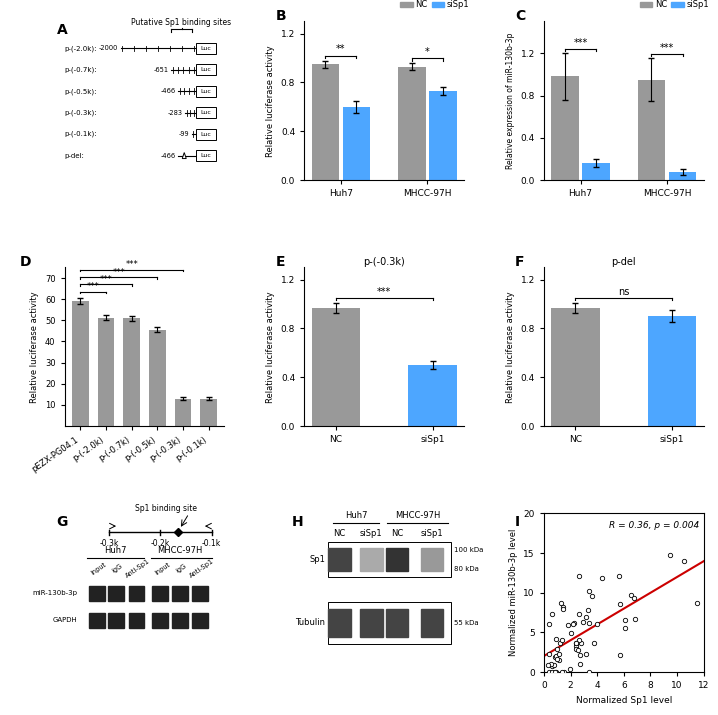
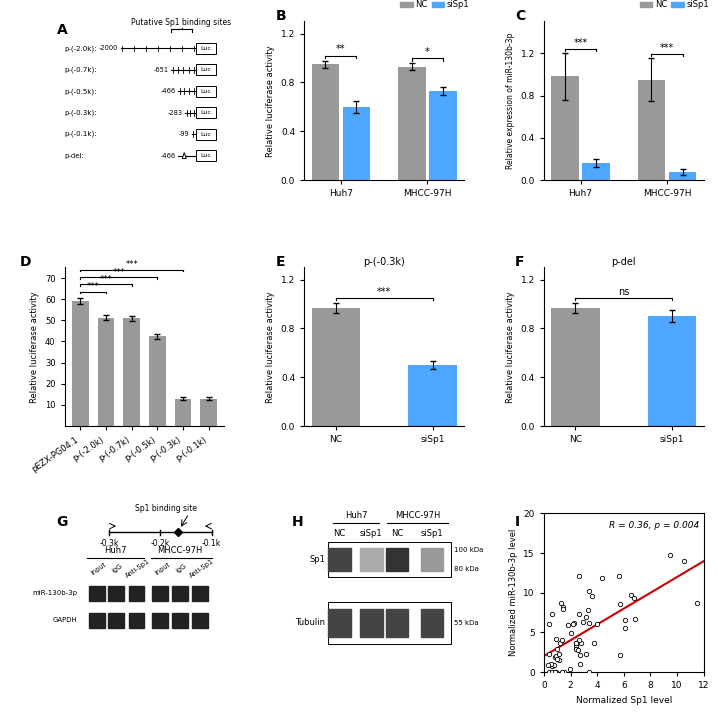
p-(-0.5k): 45.5 -> 42.5
